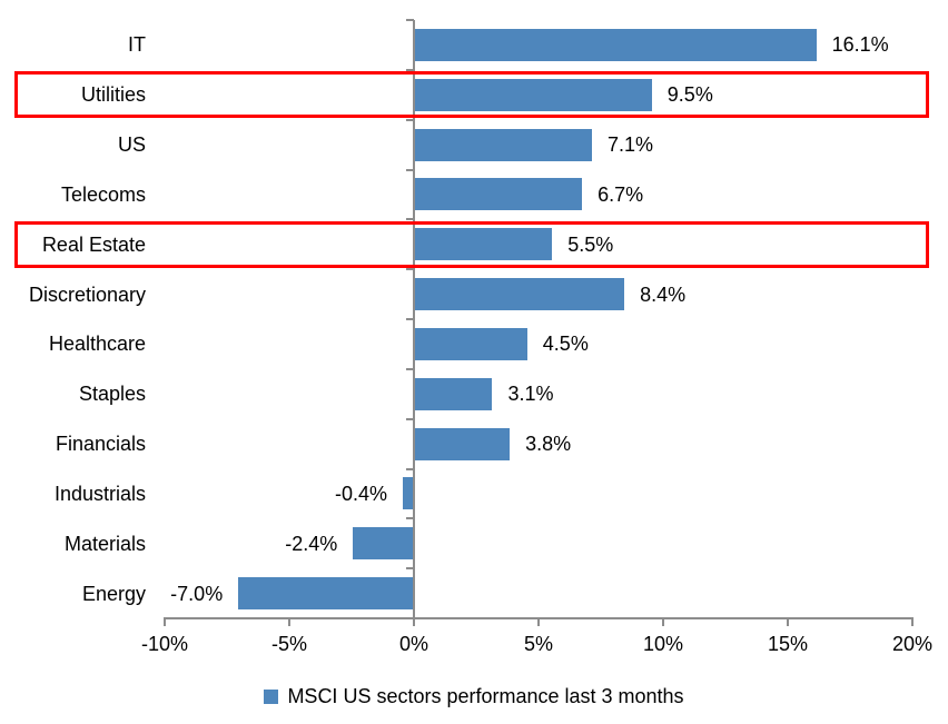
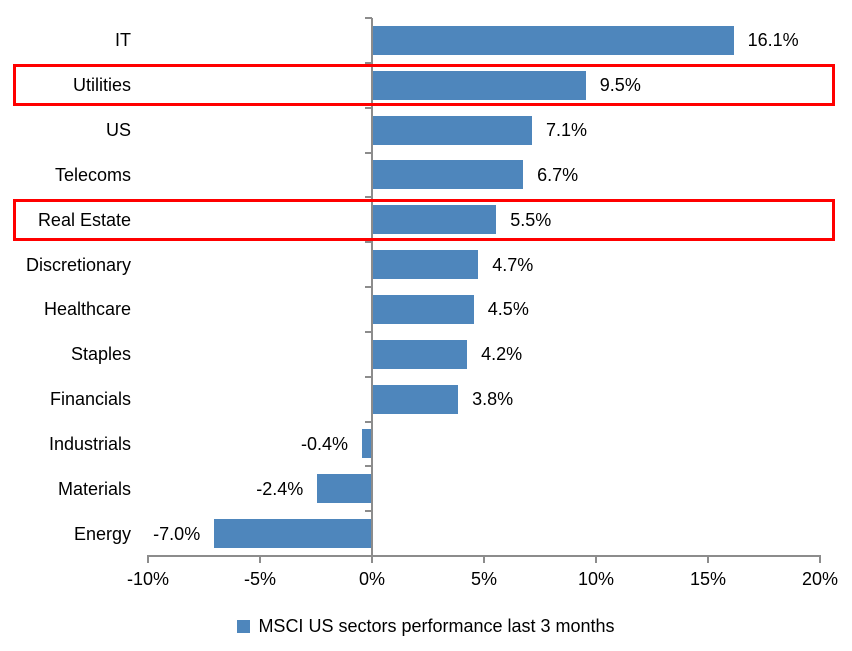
Discretionary: 8.4% -> 4.7%
Staples: 3.1% -> 4.2%
